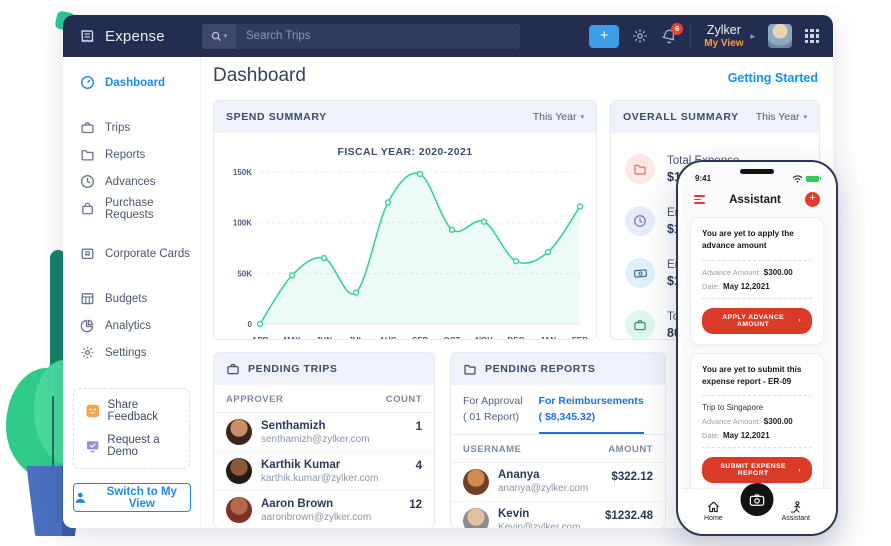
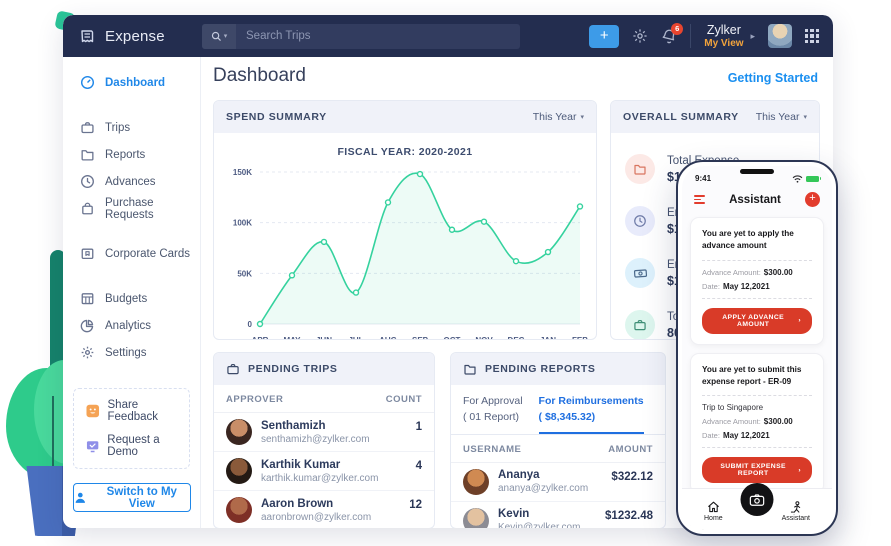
JUN: 65K -> 81K
